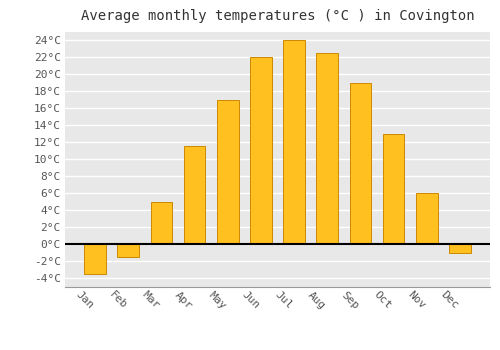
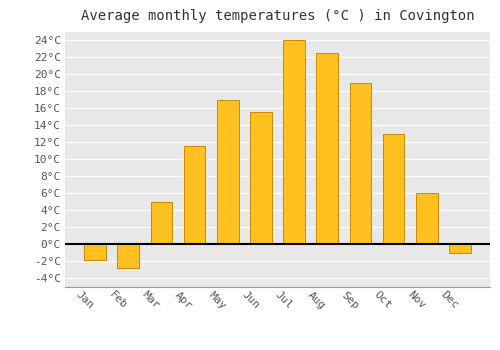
Jan: -3.5°C -> -1.8°C
Feb: -1.5°C -> -2.8°C
Jun: 22.0°C -> 15.6°C
